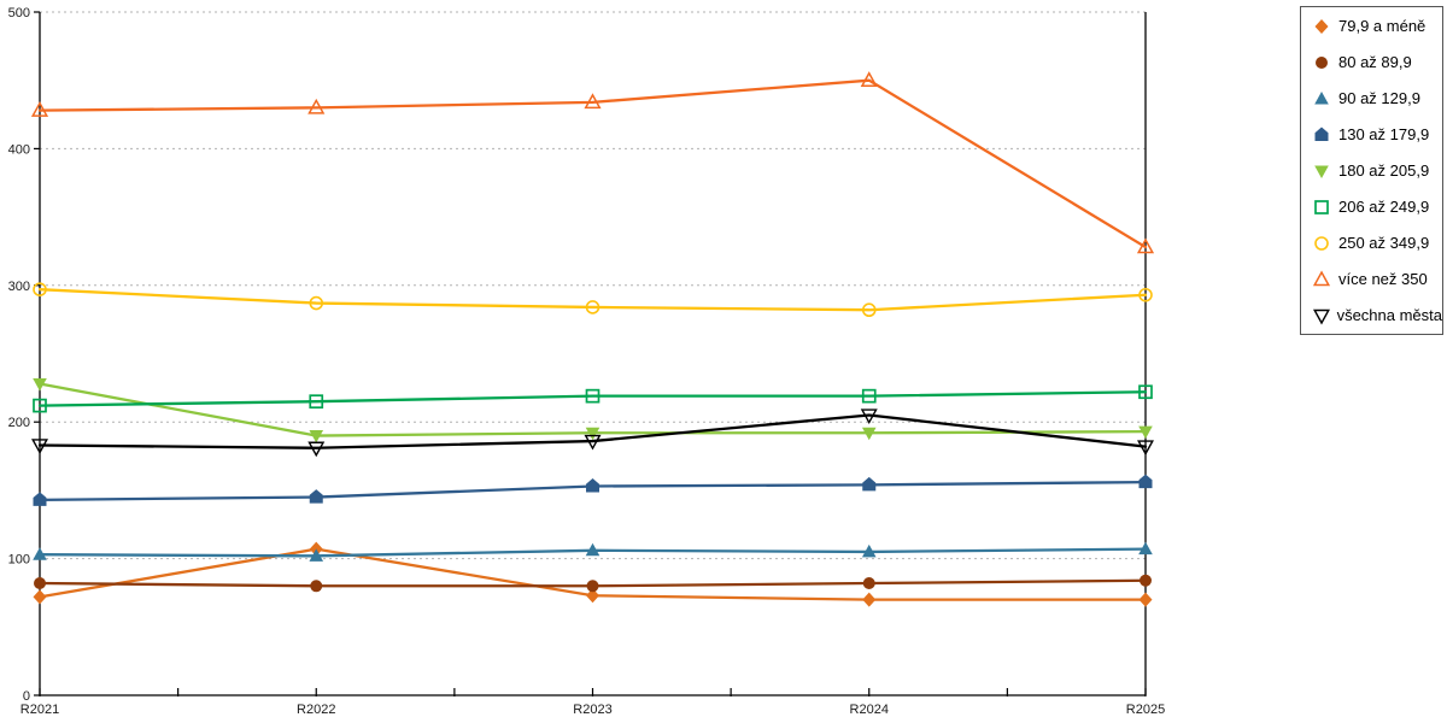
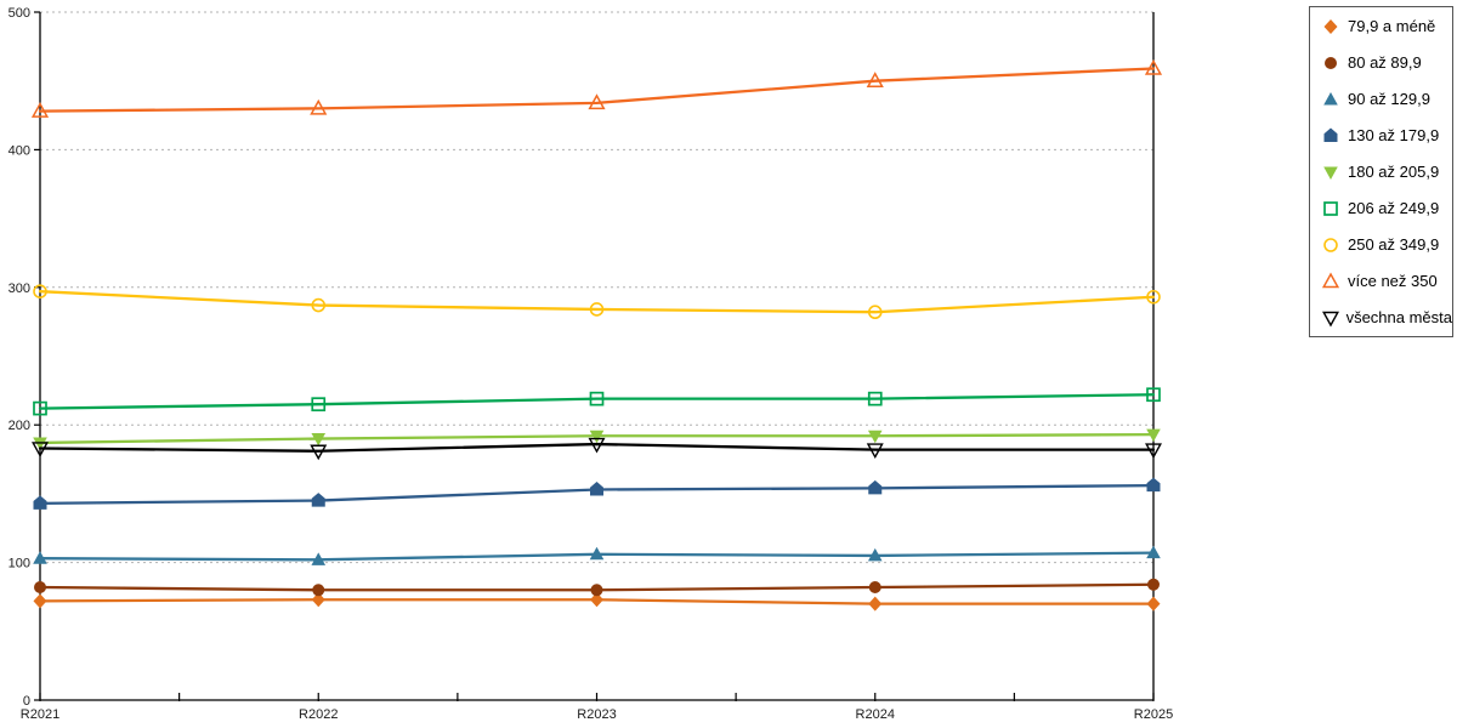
180 až 205,9/R2021: 228 -> 187
79,9 a méně/R2022: 107 -> 73
všechna města/R2024: 205 -> 182
více než 350/R2025: 328 -> 459
